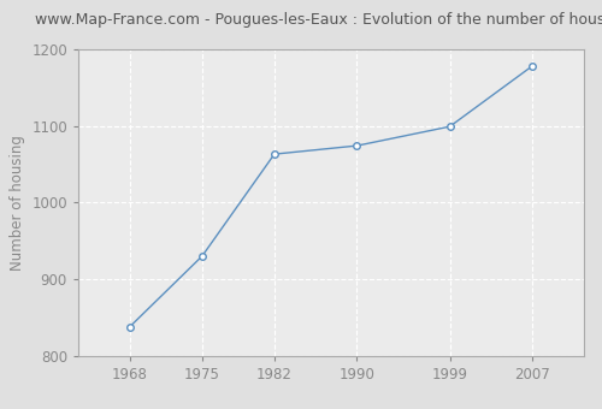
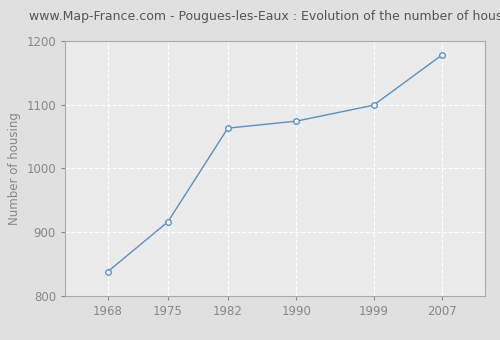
1975: 930 -> 916
